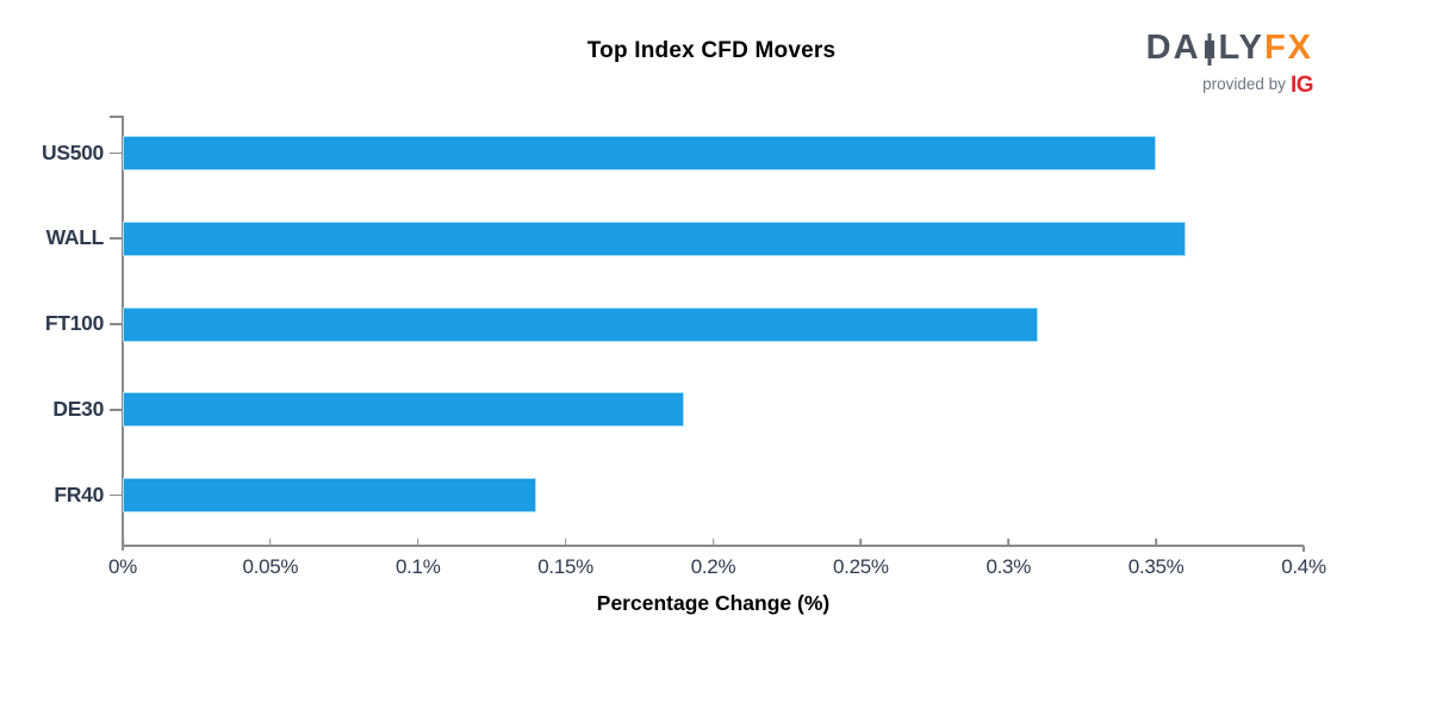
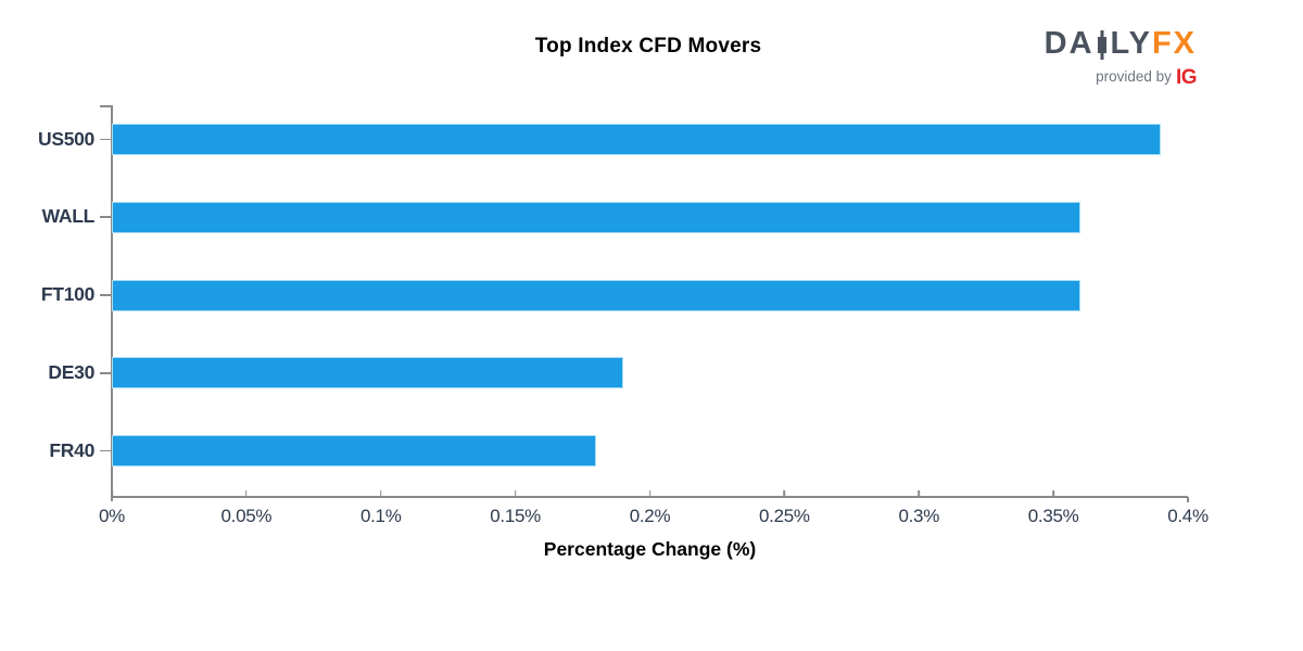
US500: 0.35% -> 0.39%
FT100: 0.31% -> 0.36%
FR40: 0.14% -> 0.18%
